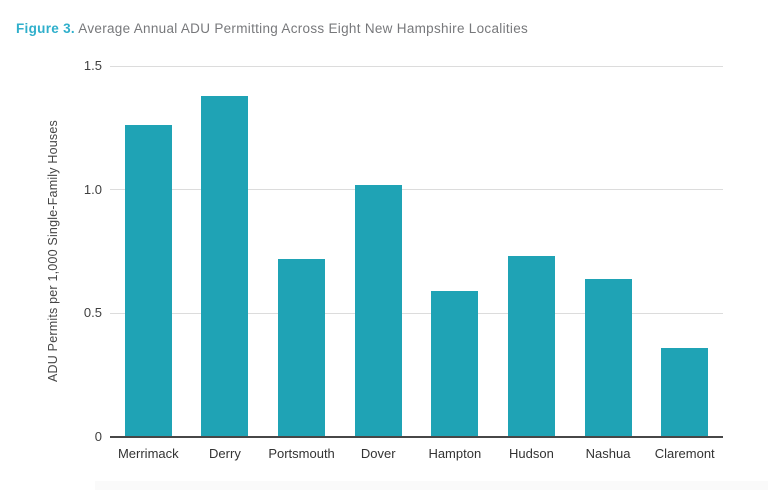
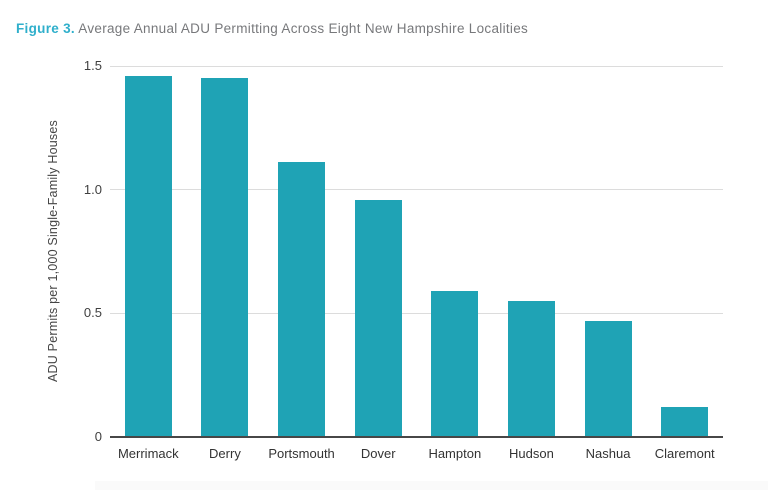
Merrimack: 1.26 -> 1.46
Derry: 1.38 -> 1.45
Portsmouth: 0.72 -> 1.11
Dover: 1.02 -> 0.96
Hudson: 0.73 -> 0.55
Nashua: 0.64 -> 0.47
Claremont: 0.36 -> 0.12
